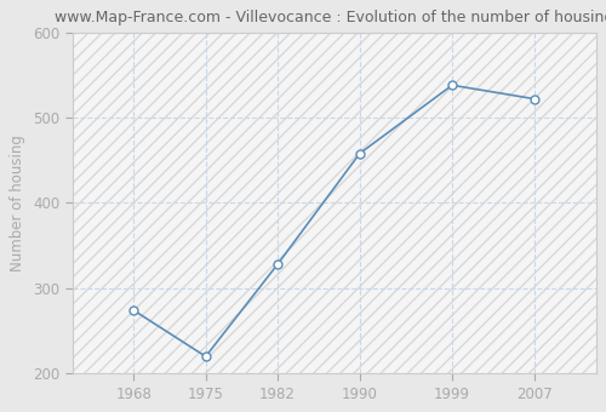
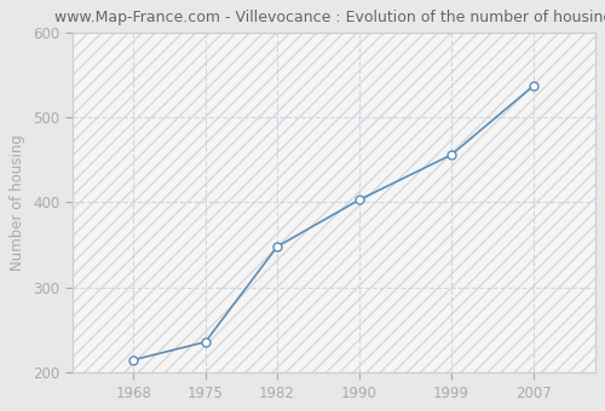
1968: 274 -> 215
1975: 220 -> 236
1982: 328 -> 348
1990: 458 -> 403
1999: 538 -> 456
2007: 522 -> 537
